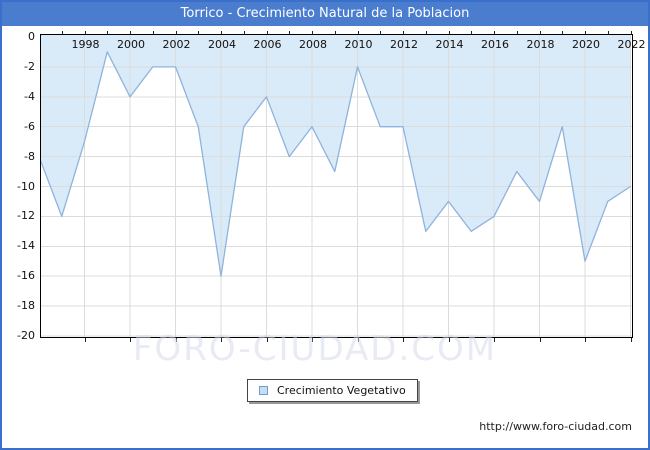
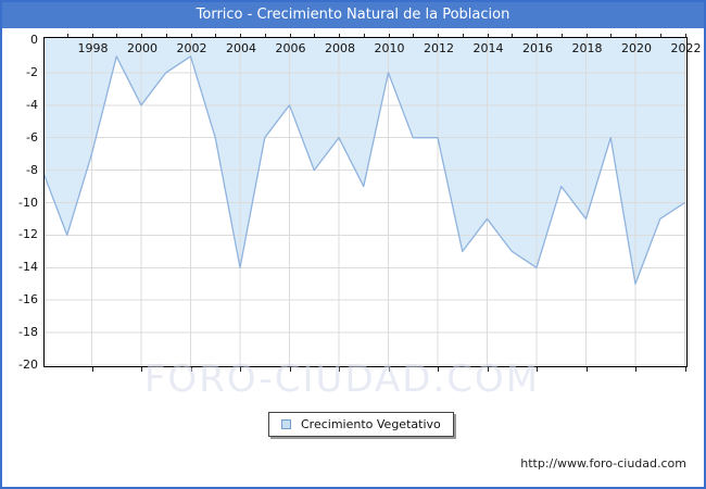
2002: -2 -> -1
2004: -16 -> -14
2016: -12 -> -14
